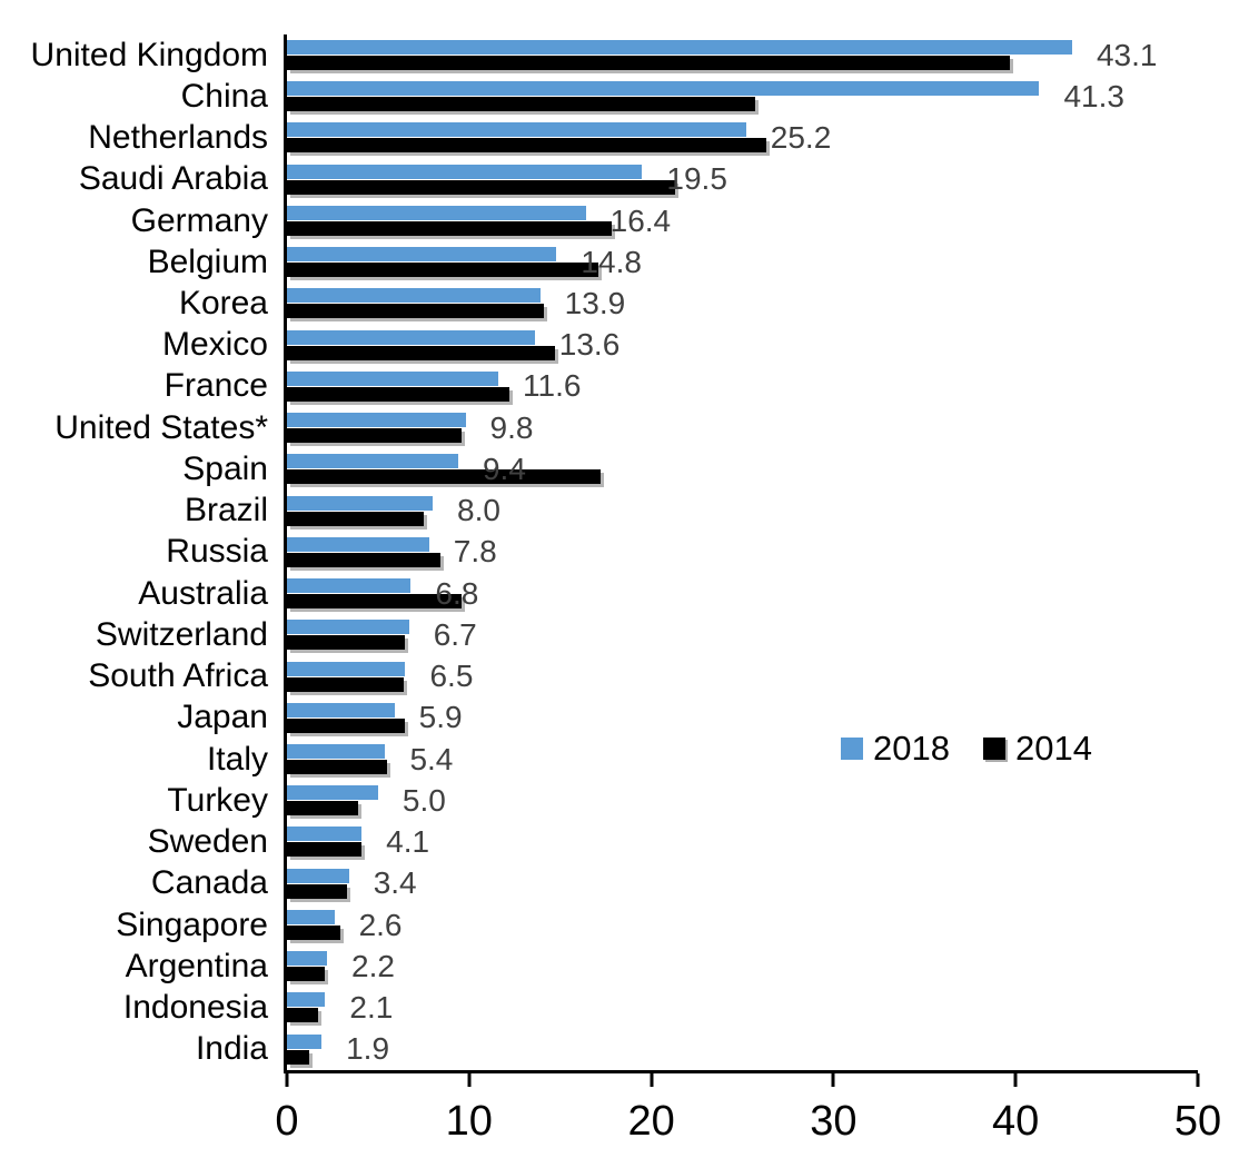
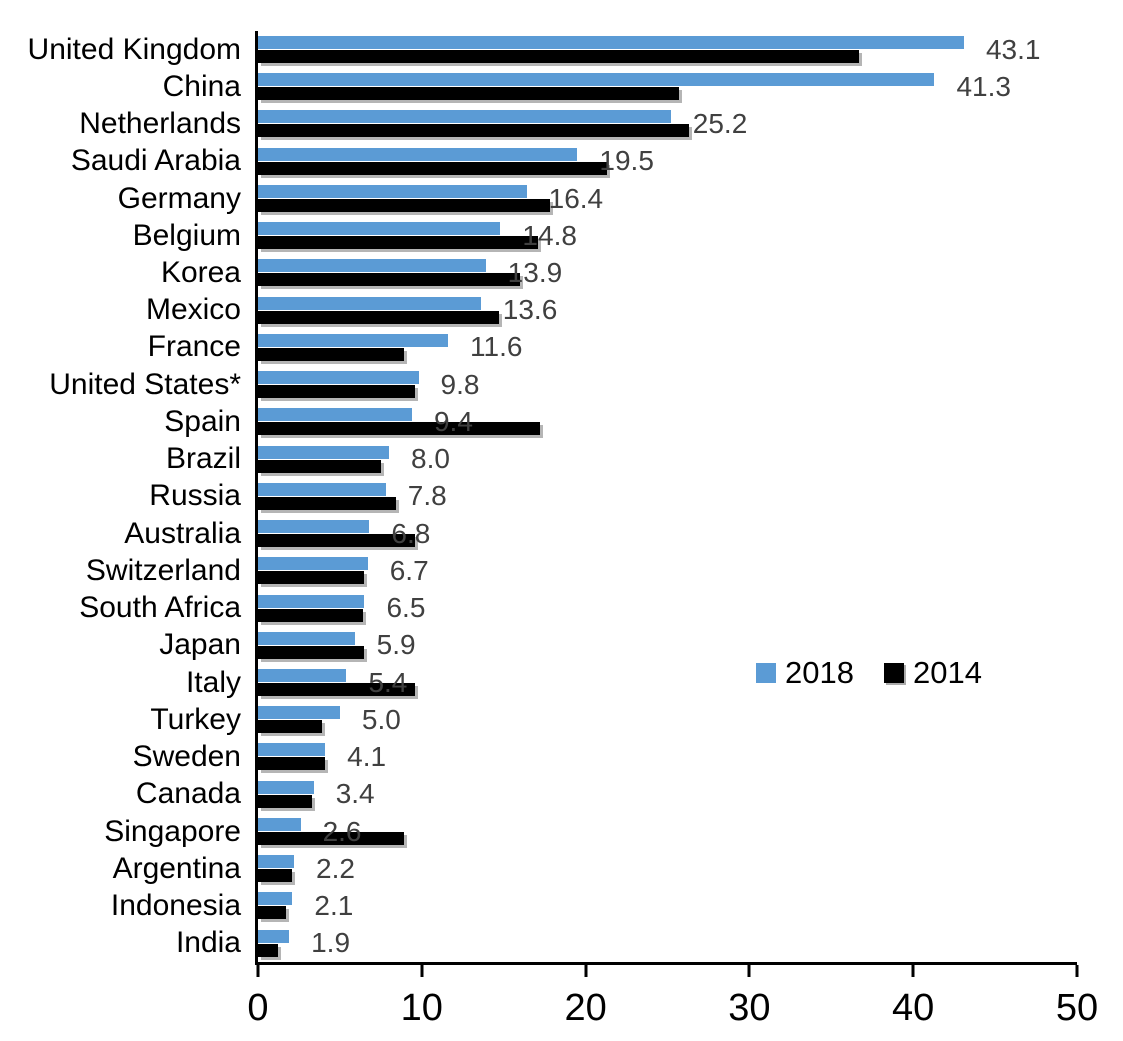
2014/United Kingdom: 39.7 -> 36.7
2014/Korea: 14.1 -> 16.0
2014/France: 12.2 -> 8.9
2014/Italy: 5.5 -> 9.6
2014/Singapore: 2.9 -> 8.9
